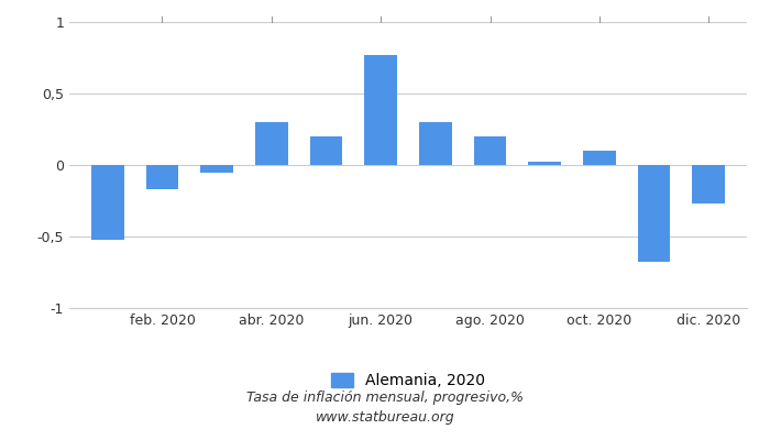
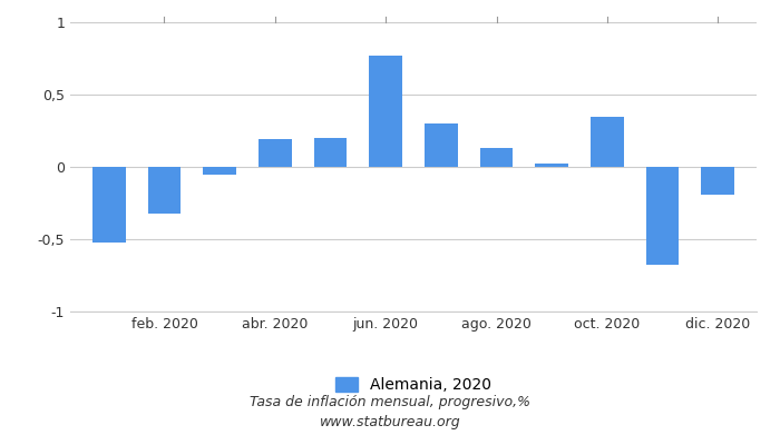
feb. 2020: -0,17 -> -0,32
abr. 2020: 0,30 -> 0,19
ago. 2020: 0,20 -> 0,13
oct. 2020: 0,10 -> 0,35
dic. 2020: -0,27 -> -0,19
